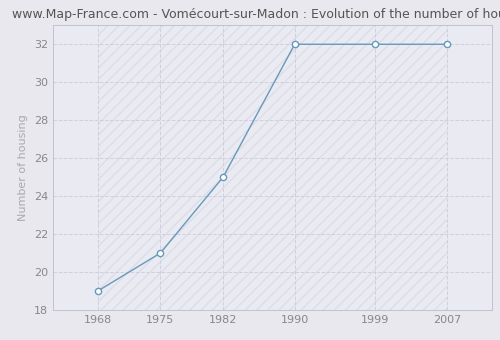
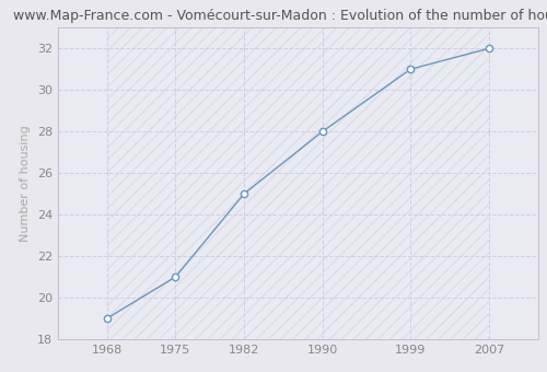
1990: 32 -> 28
1999: 32 -> 31
